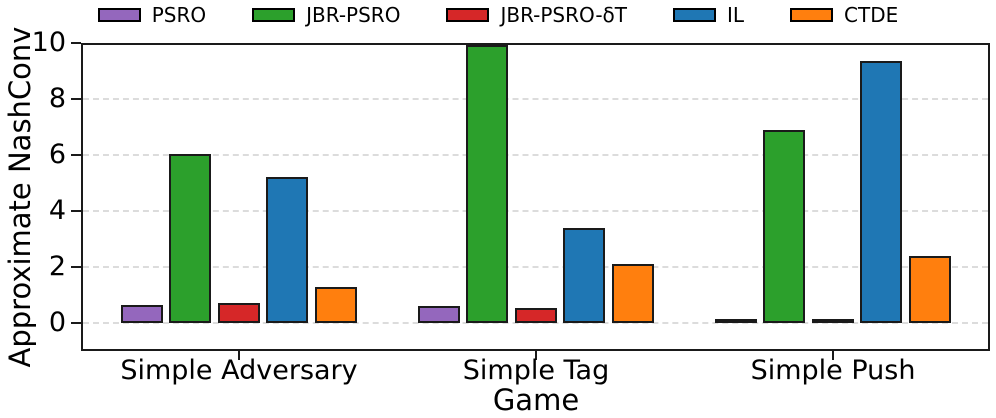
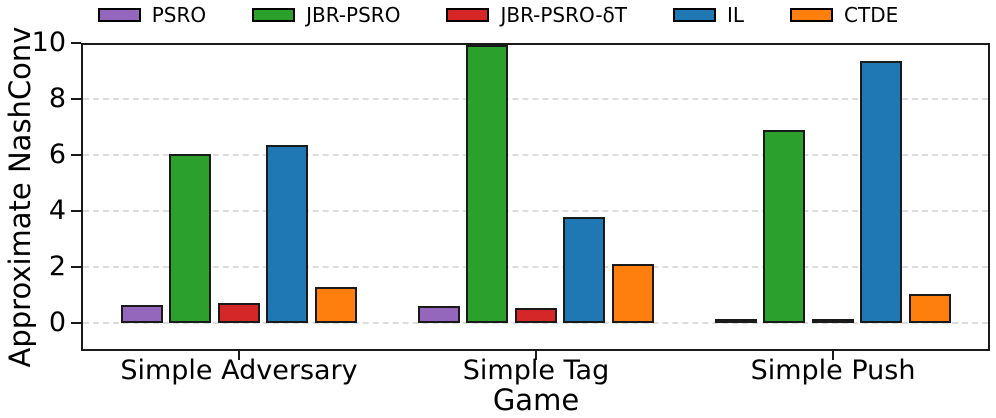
IL/Simple Adversary: 5.2 -> 6.3
IL/Simple Tag: 3.4 -> 3.8
CTDE/Simple Push: 2.4 -> 1.0
